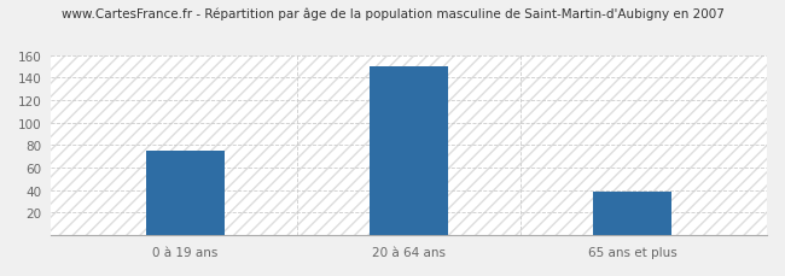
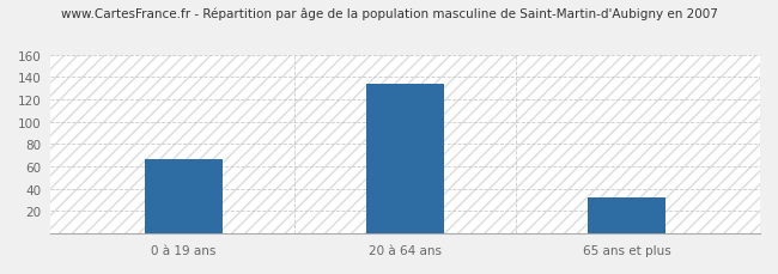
0 à 19 ans: 75 -> 66
20 à 64 ans: 150 -> 134
65 ans et plus: 39 -> 32
